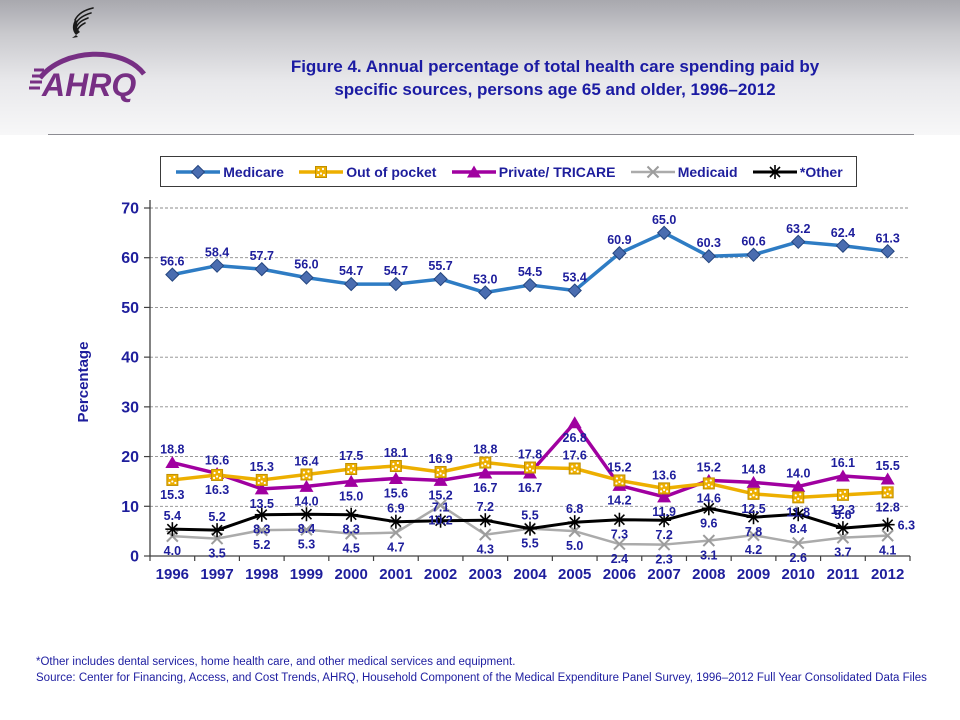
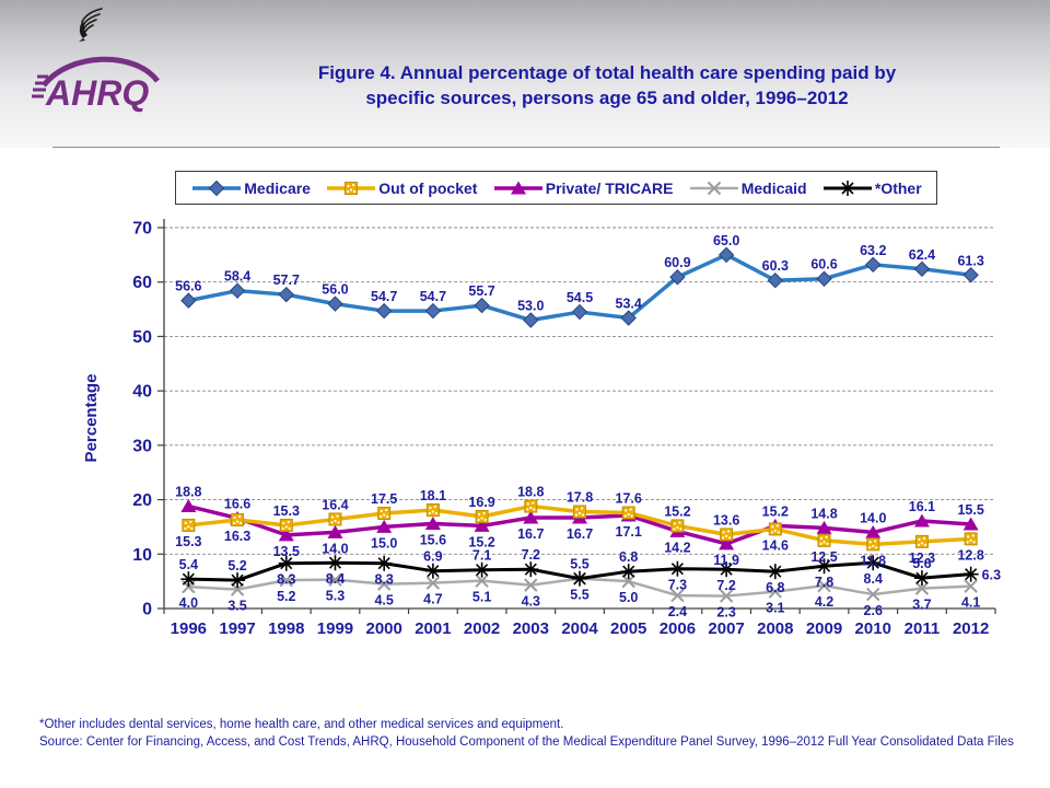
Medicaid/2002: 10.2 -> 5.1
Private/ TRICARE/2005: 26.8 -> 17.1
*Other/2008: 9.6 -> 6.8
